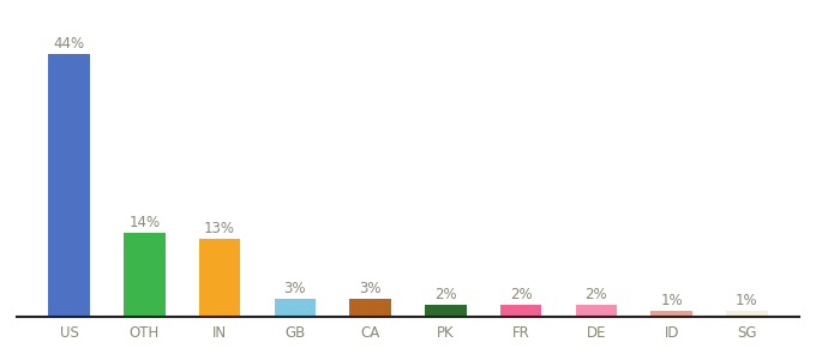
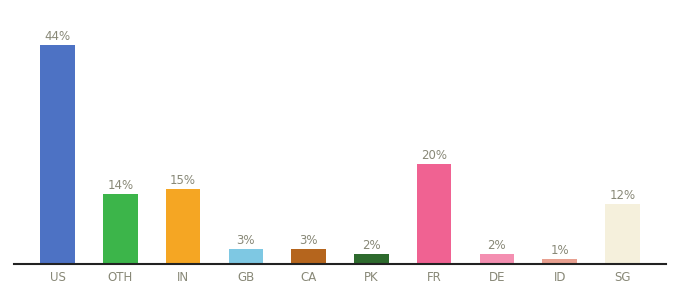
IN: 13% -> 15%
FR: 2% -> 20%
SG: 1% -> 12%
